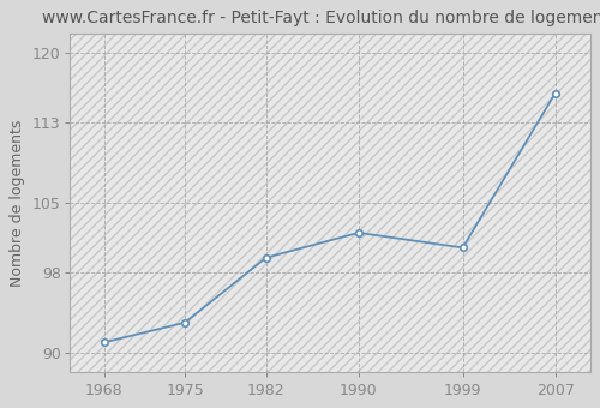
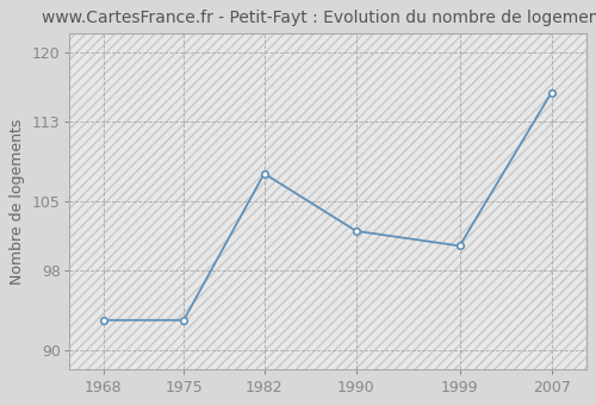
1968: 91.0 -> 93.0
1982: 99.5 -> 107.8
